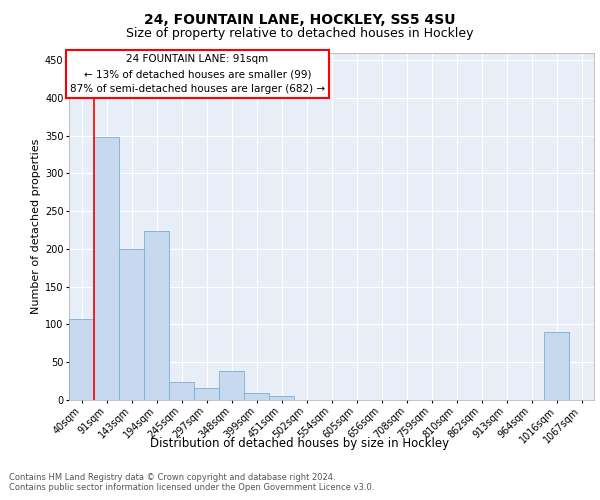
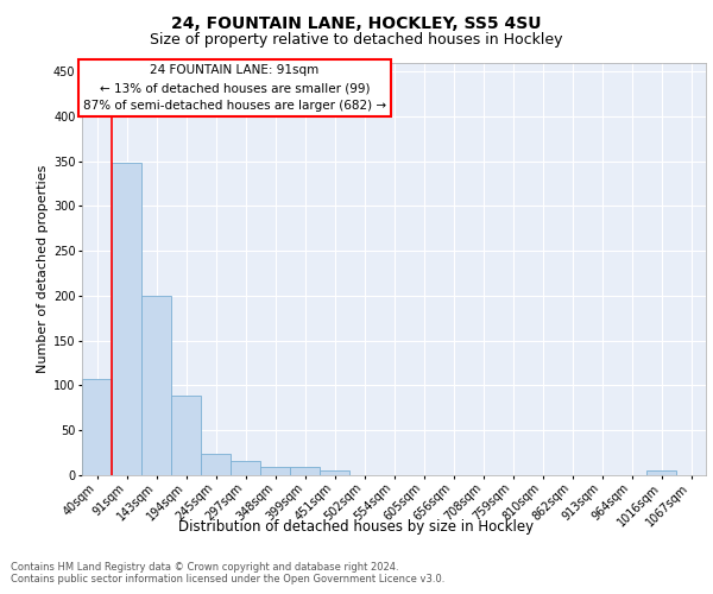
194sqm: 224 -> 89
348sqm: 38 -> 9
1016sqm: 90 -> 5
